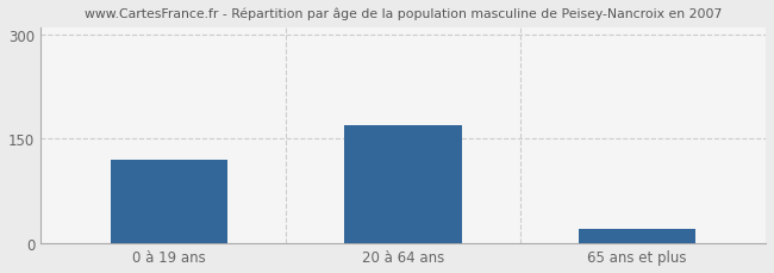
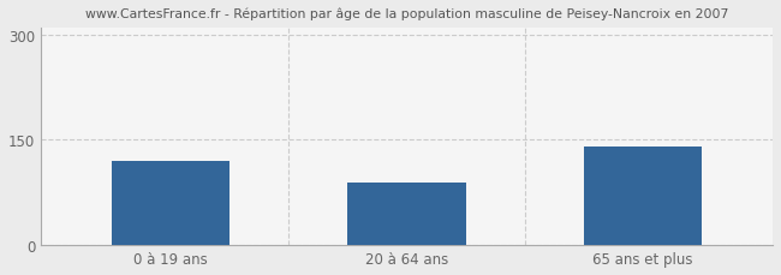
20 à 64 ans: 170 -> 90
65 ans et plus: 20 -> 140
